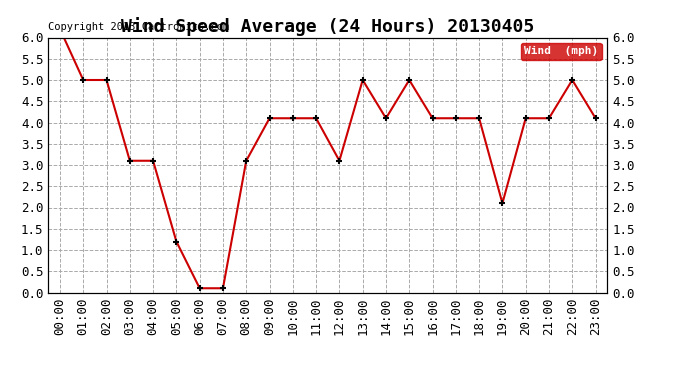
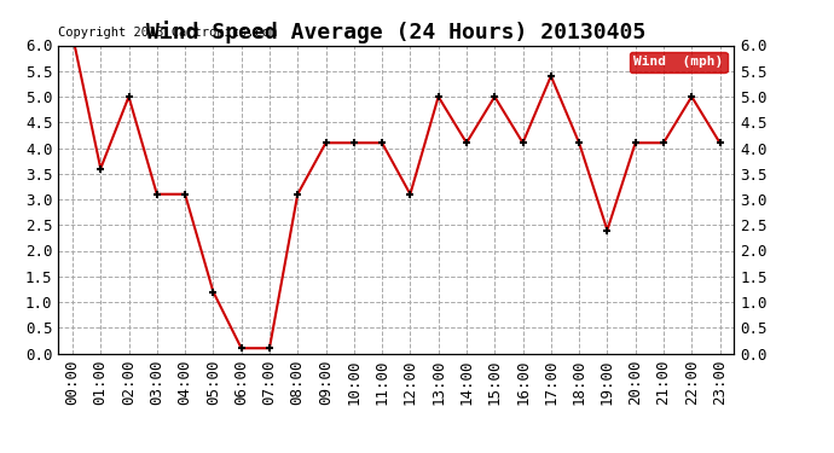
01:00: 5.0 -> 3.6
17:00: 4.1 -> 5.4
19:00: 2.1 -> 2.4
